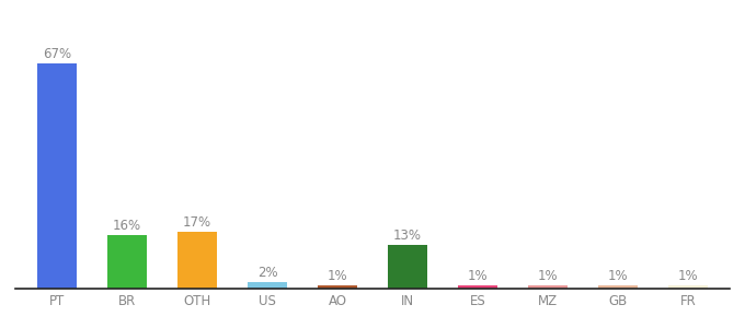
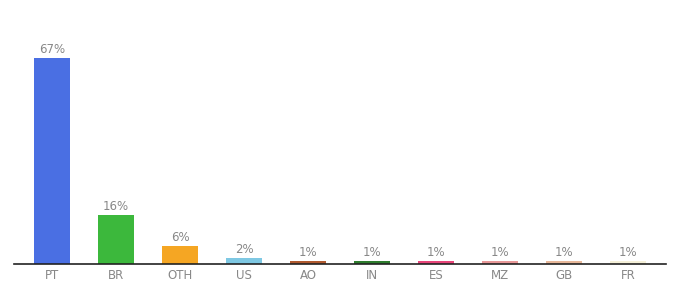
OTH: 17% -> 6%
IN: 13% -> 1%
